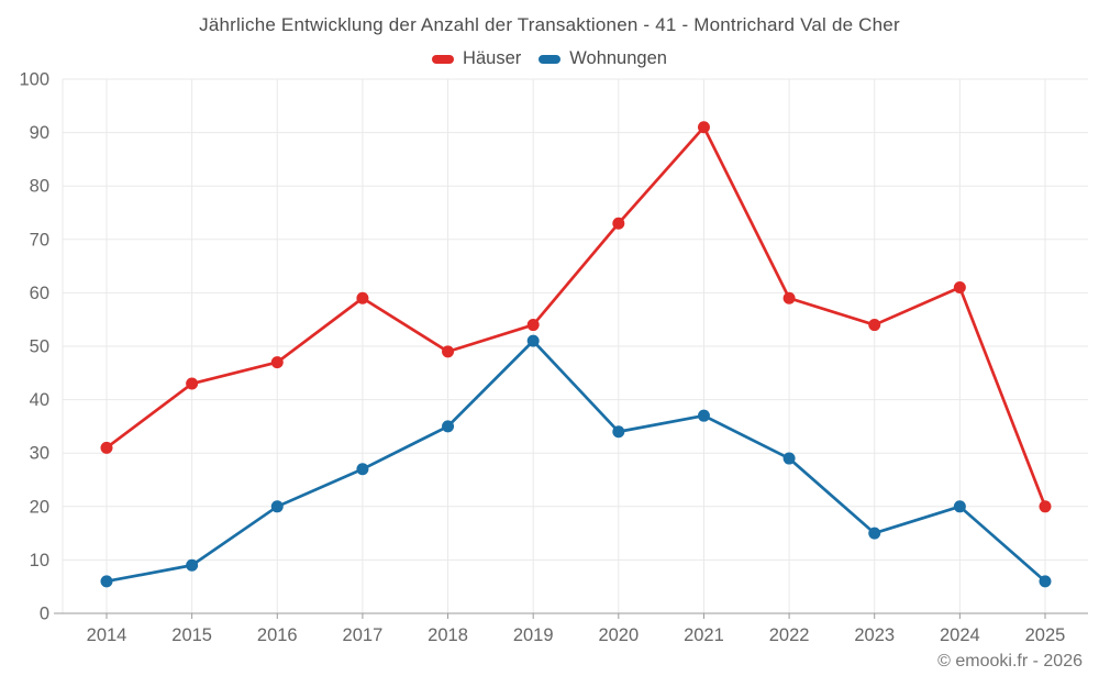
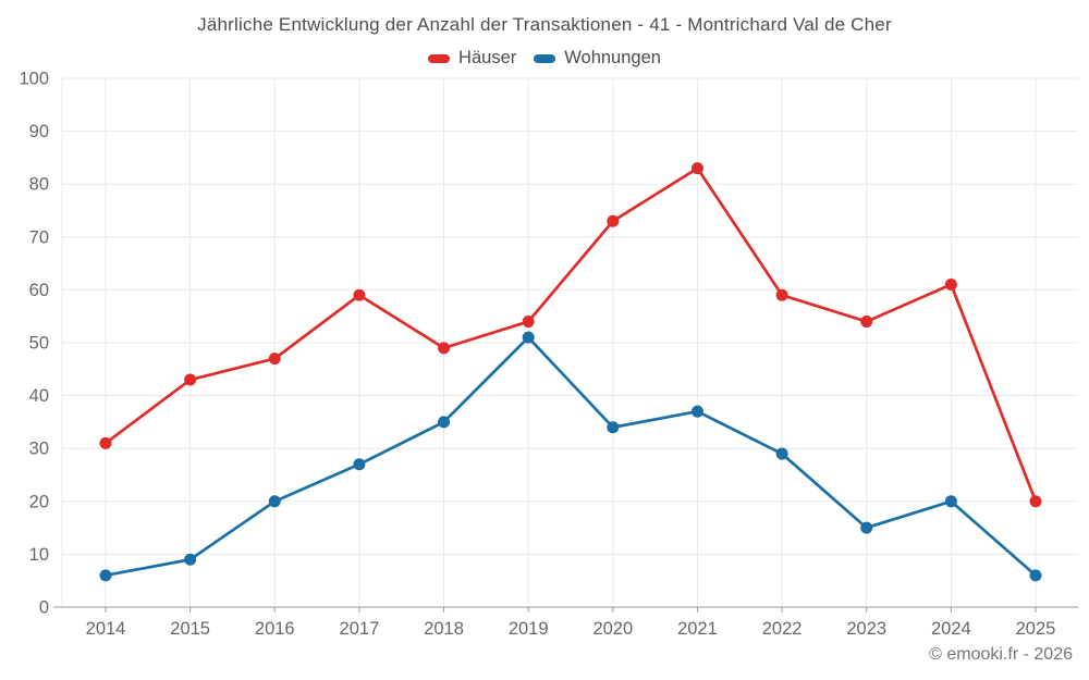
Häuser/2021: 91 -> 83
